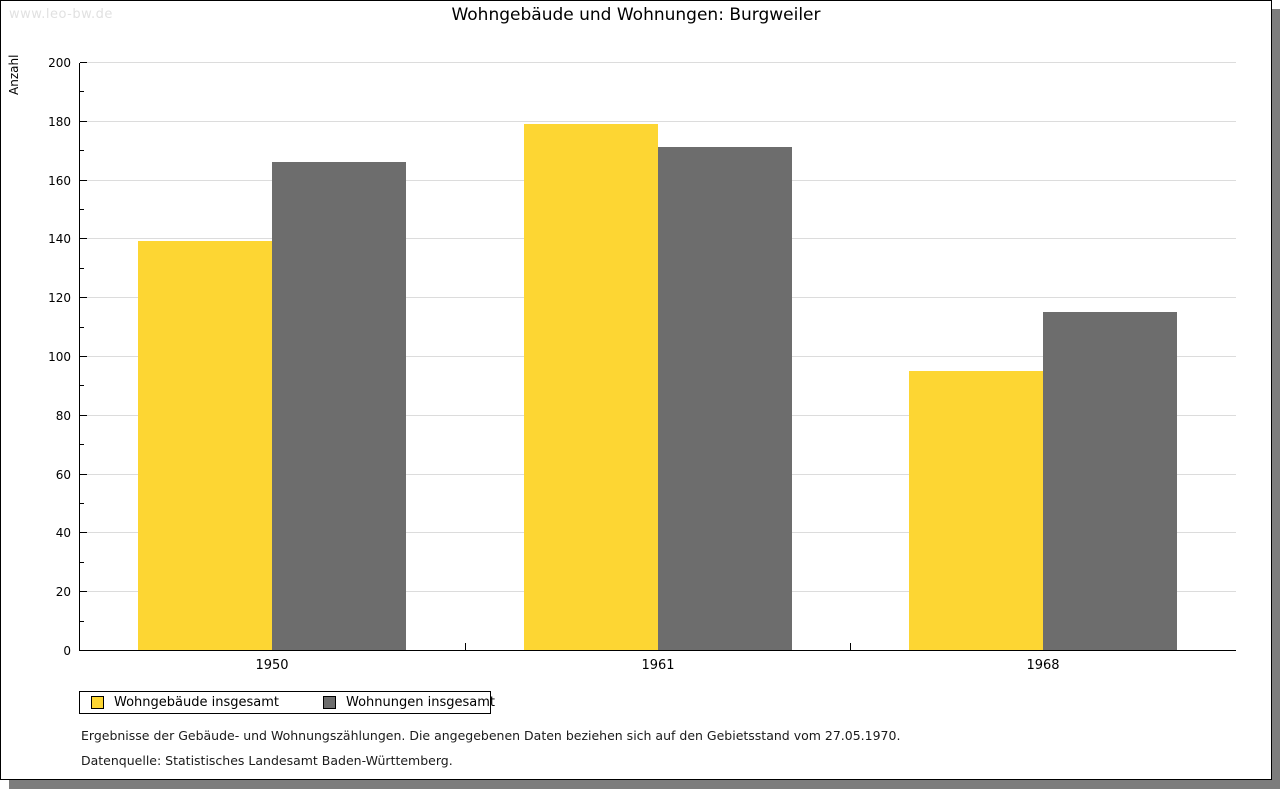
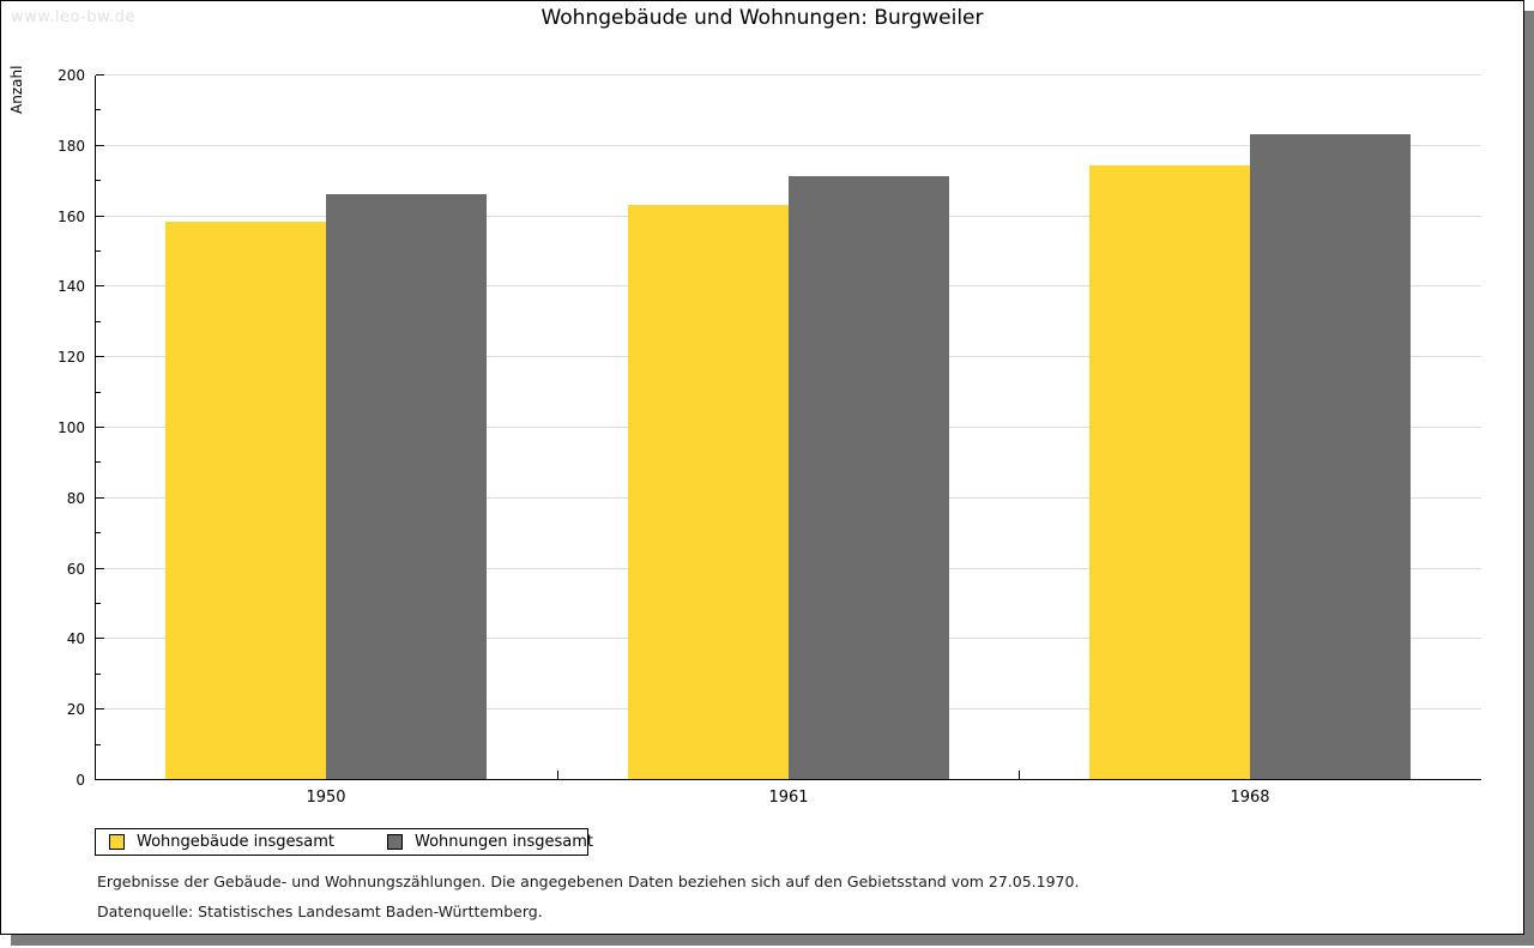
Wohngebäude insgesamt/1950: 139 -> 158
Wohngebäude insgesamt/1961: 179 -> 163
Wohngebäude insgesamt/1968: 95 -> 174
Wohnungen insgesamt/1968: 115 -> 183
